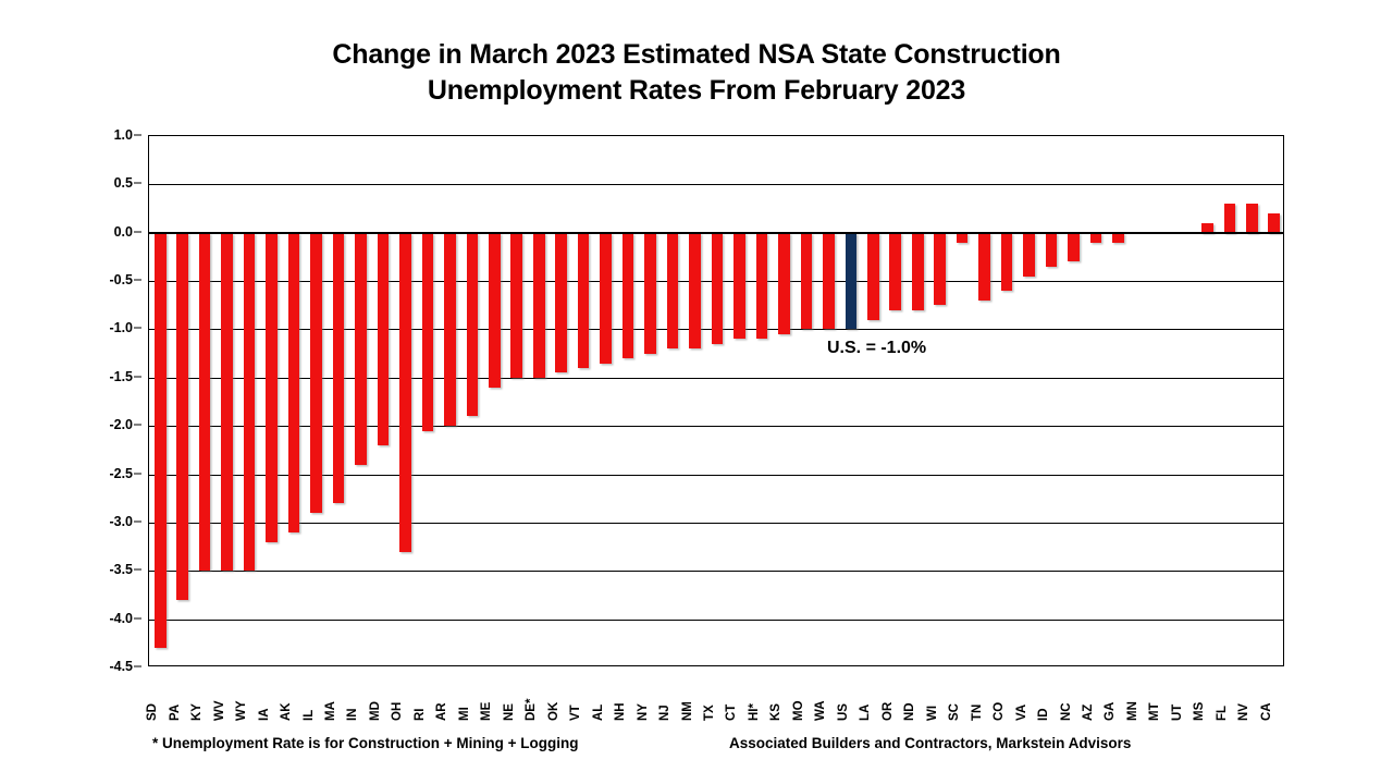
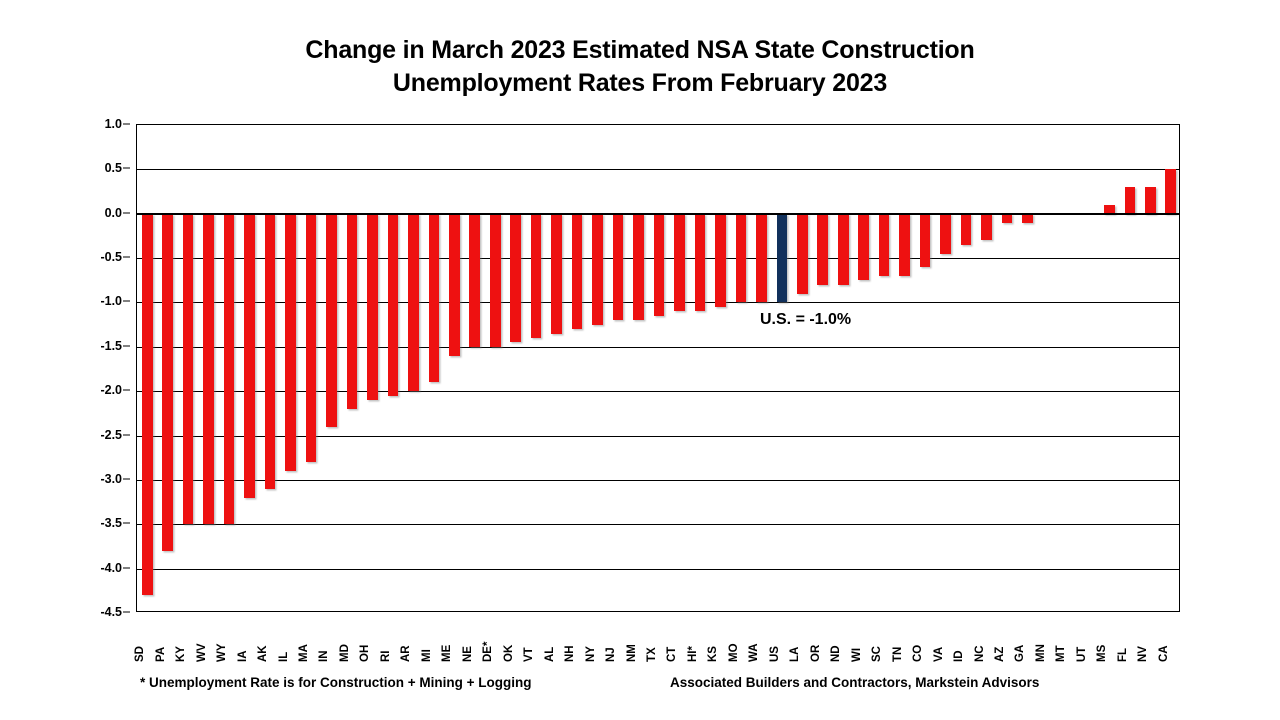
OH: -3.3 -> -2.1
SC: -0.1 -> -0.7
CA: 0.2 -> 0.5
